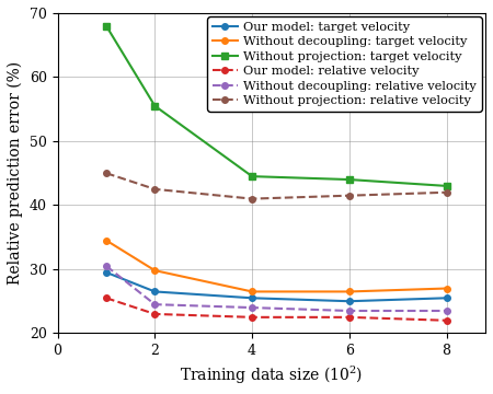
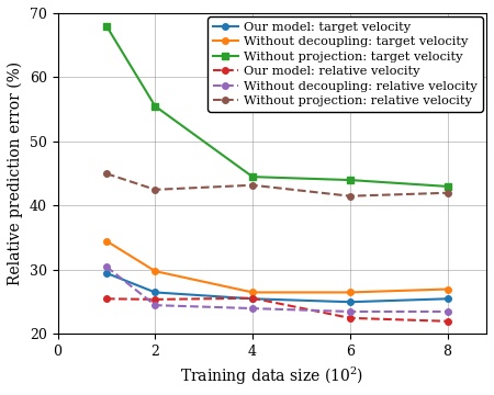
Our model: relative velocity/2: 23.0 -> 25.4
Our model: relative velocity/4: 22.5 -> 25.6
Without projection: relative velocity/4: 41.0 -> 43.2
